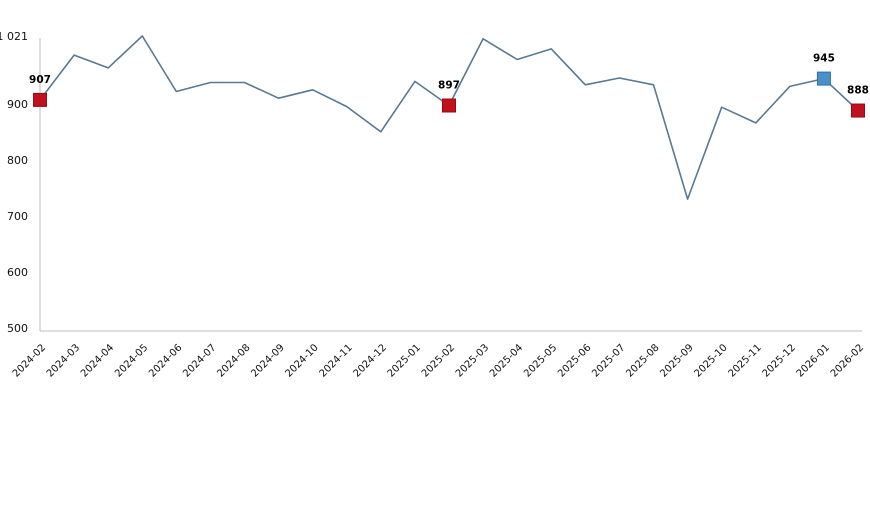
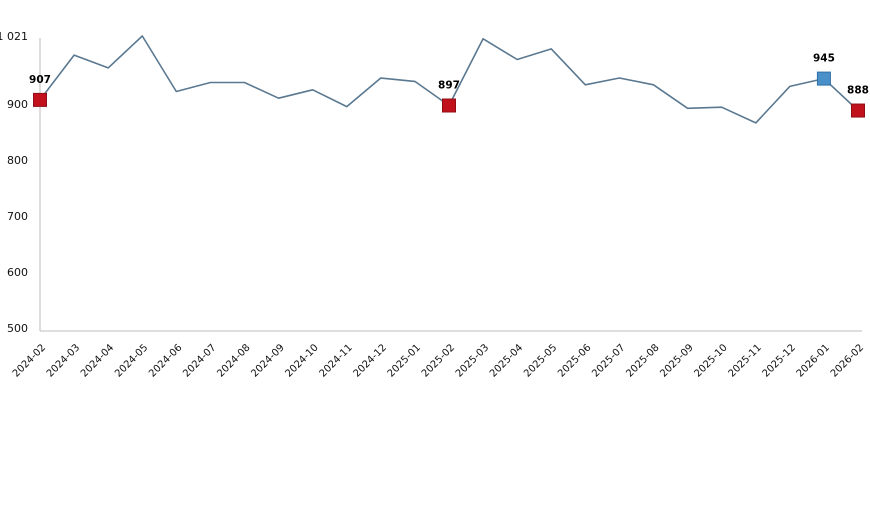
2024-12: 850 -> 950
2025-09: 730 -> 890
